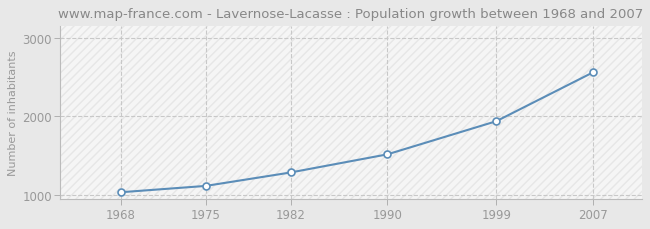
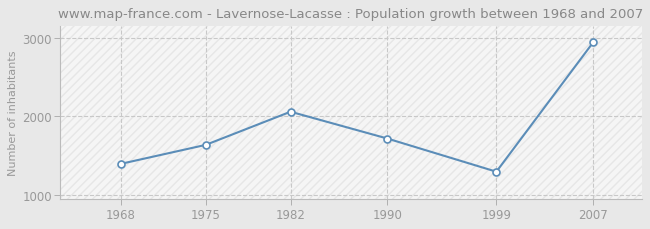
1968: 1040 -> 1400
1975: 1120 -> 1640
1982: 1290 -> 2060
1990: 1520 -> 1720
1999: 1940 -> 1300
2007: 2560 -> 2940
